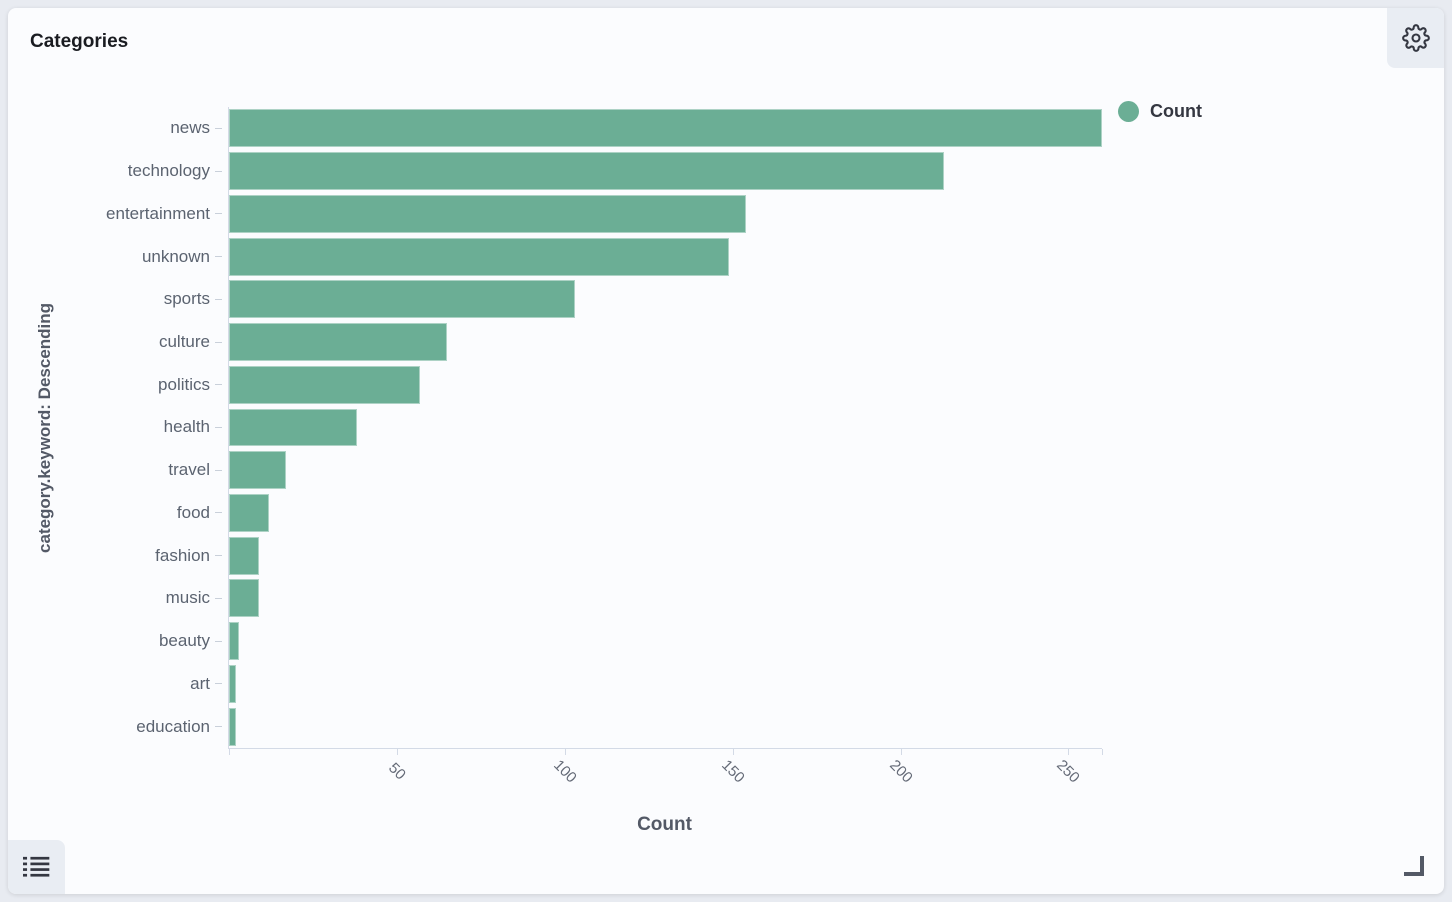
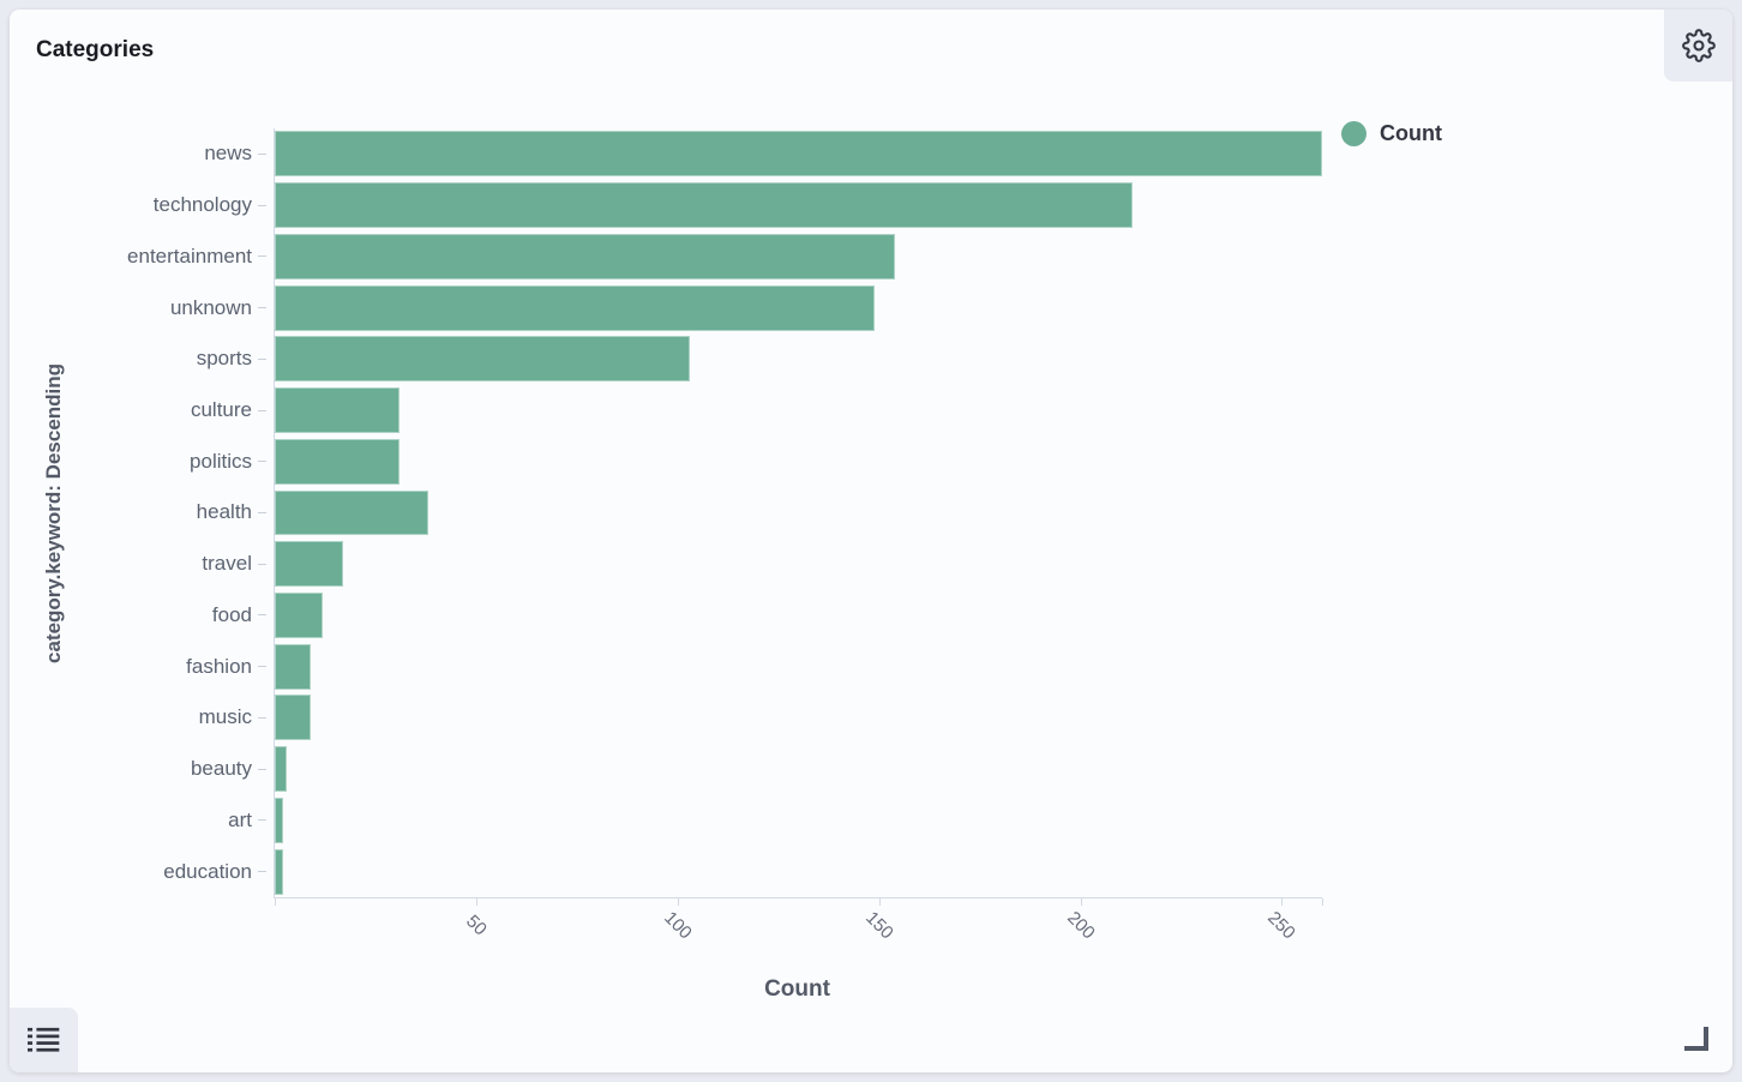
culture: 65 -> 31
politics: 57 -> 31
